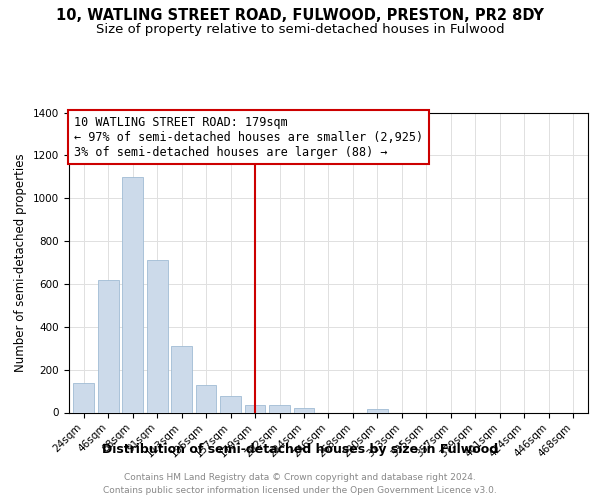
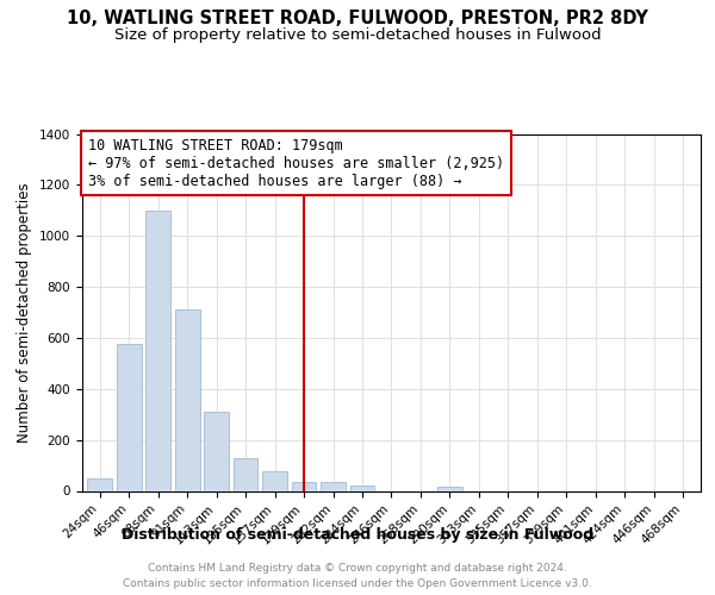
24sqm: 140 -> 50
46sqm: 620 -> 575
